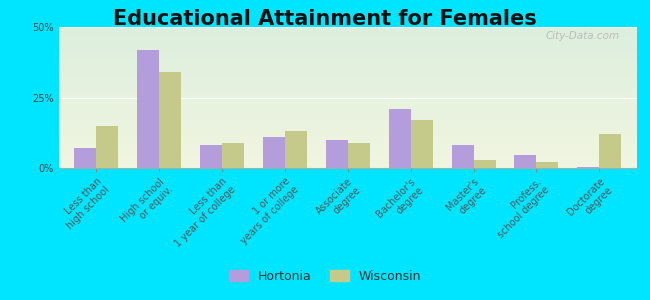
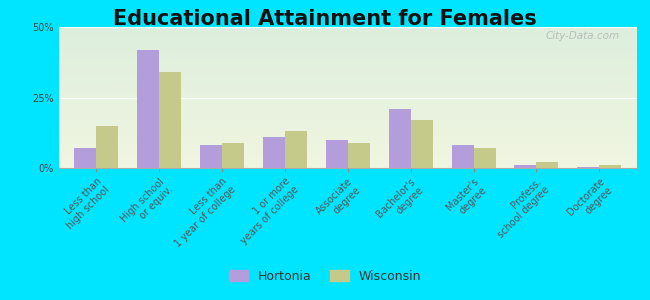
Wisconsin/Master's degree: 3% -> 7%
Hortonia/Profess. school degree: 4.5% -> 1.0%
Wisconsin/Doctorate degree: 12% -> 1%
